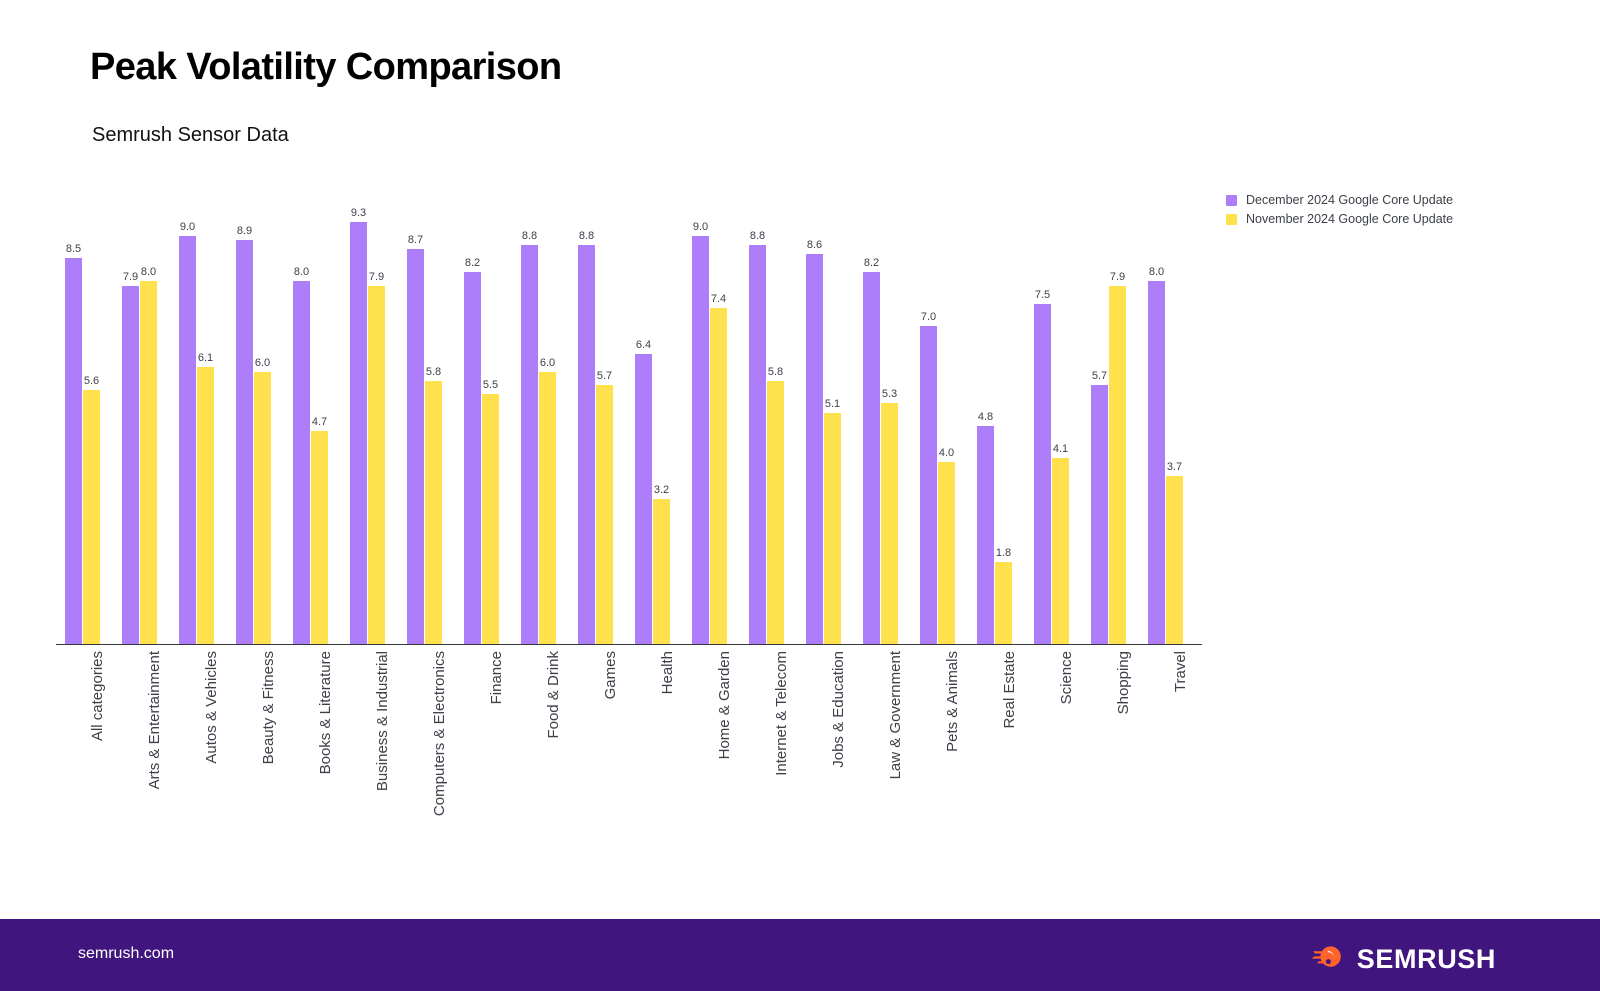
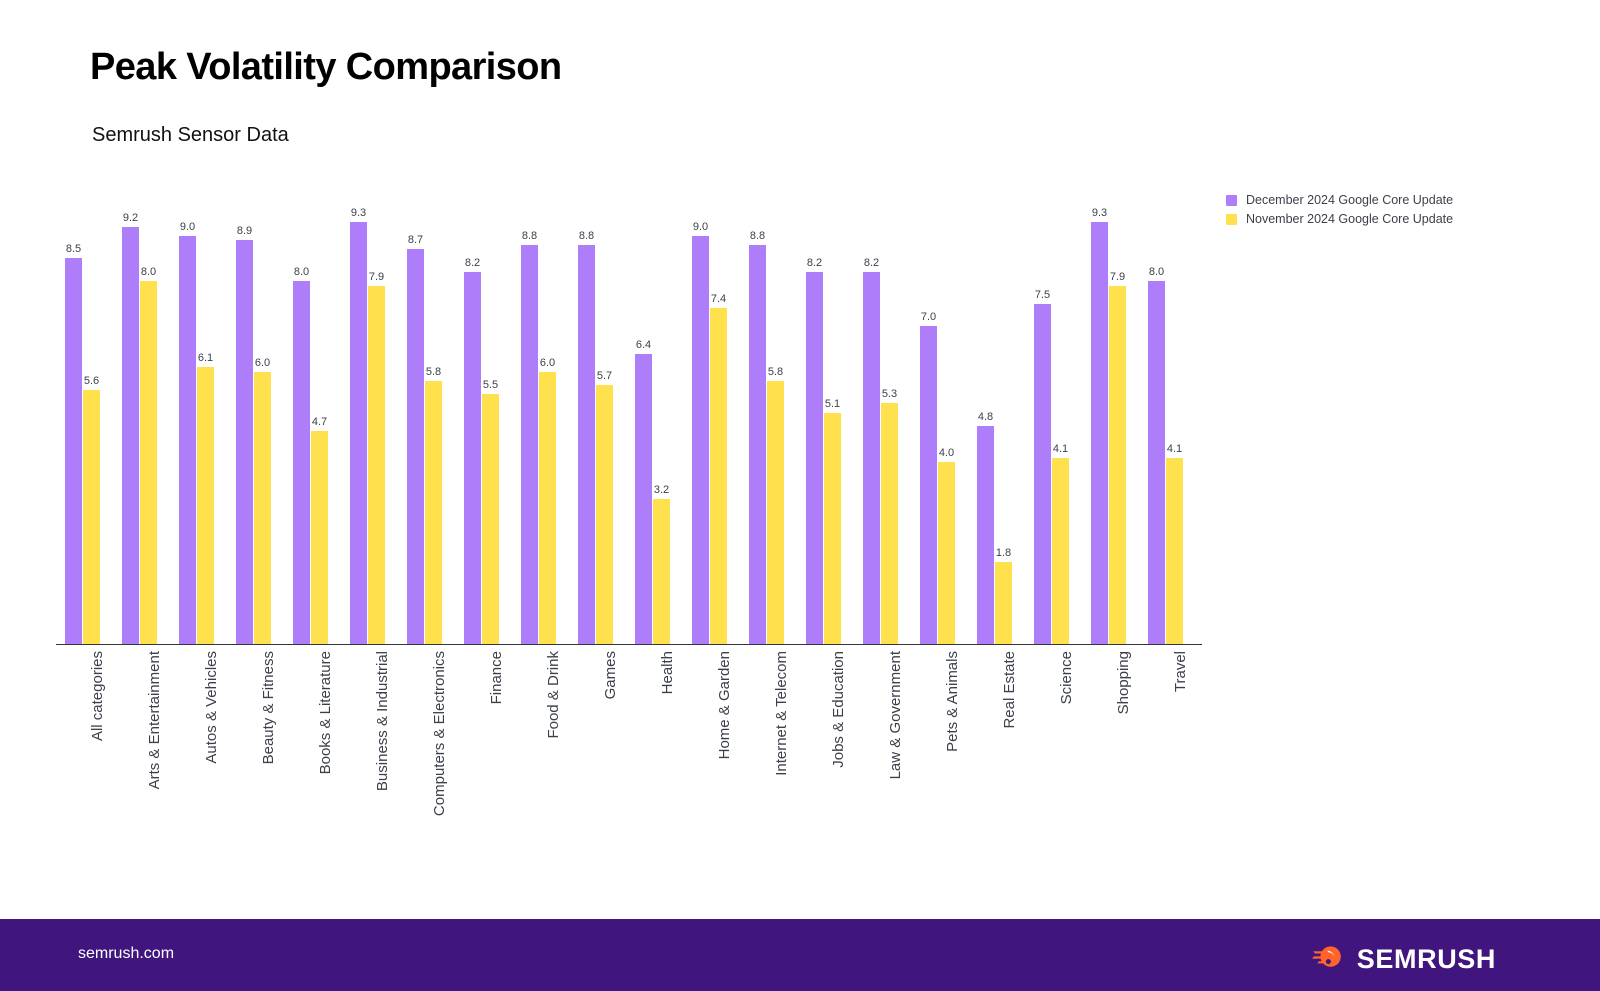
December 2024 Google Core Update/Arts & Entertainment: 7.9 -> 9.2
December 2024 Google Core Update/Jobs & Education: 8.6 -> 8.2
December 2024 Google Core Update/Shopping: 5.7 -> 9.3
November 2024 Google Core Update/Travel: 3.7 -> 4.1
